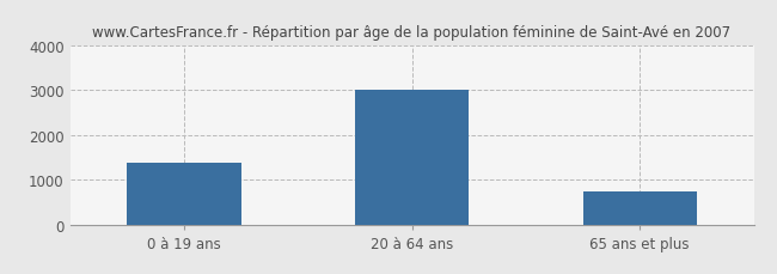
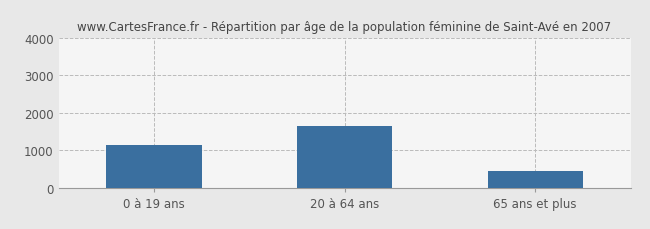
0 à 19 ans: 1380 -> 1150
20 à 64 ans: 3020 -> 1650
65 ans et plus: 750 -> 450
